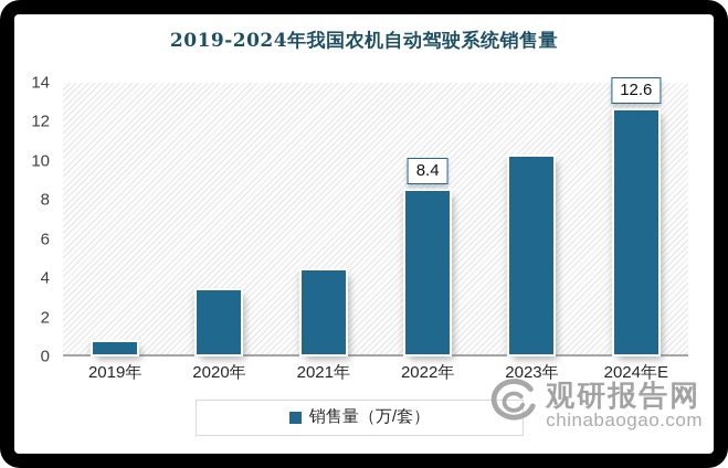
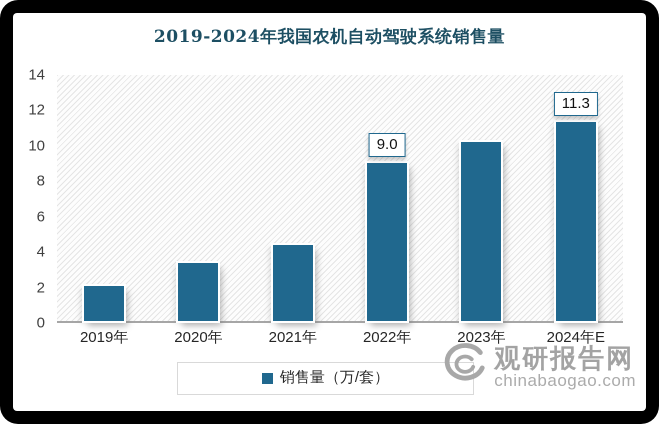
2019年: 0.7 -> 2.0
2022年: 8.4 -> 9.0
2024年E: 12.6 -> 11.3
